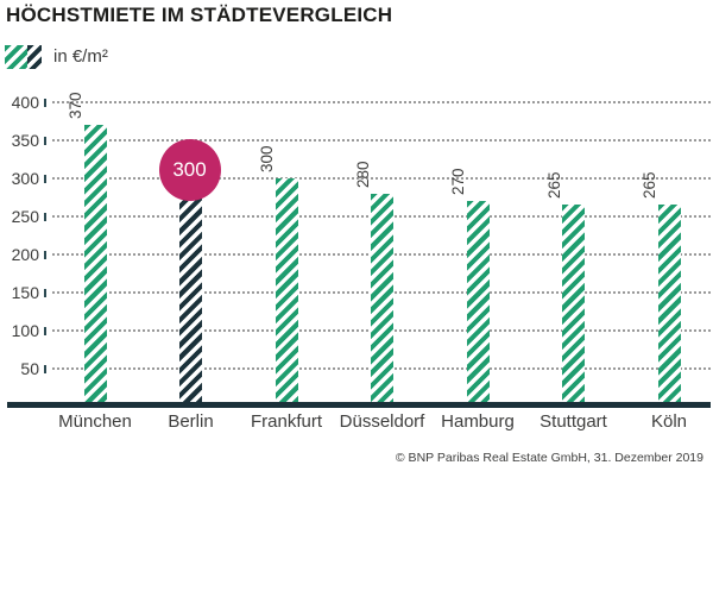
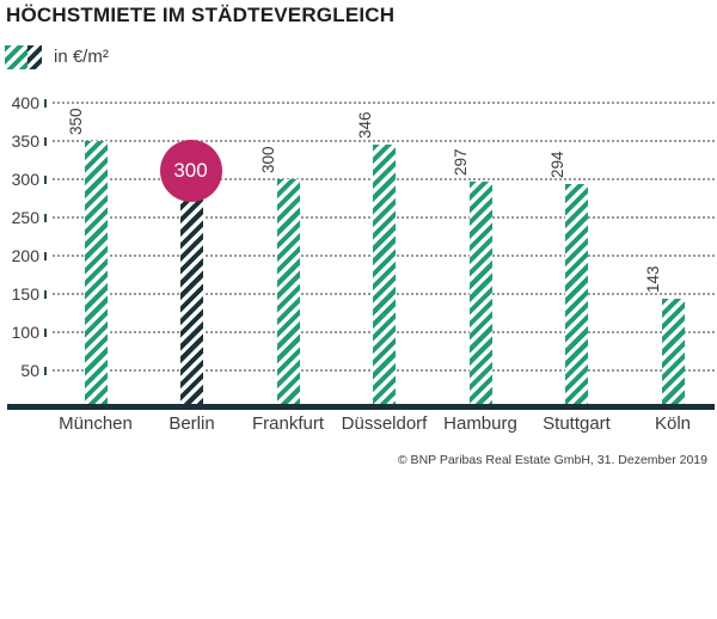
München: 370 -> 350
Düsseldorf: 280 -> 346
Hamburg: 270 -> 297
Stuttgart: 265 -> 294
Köln: 265 -> 143
